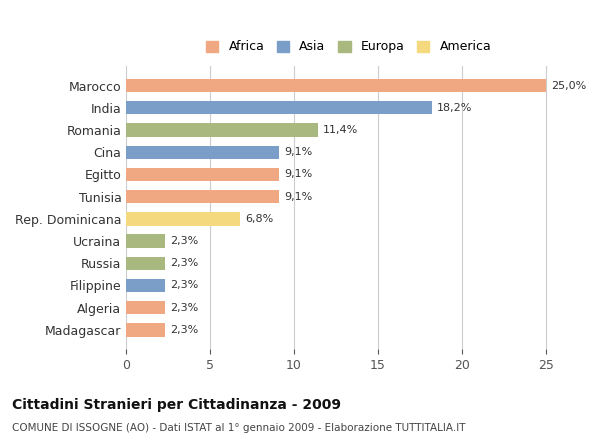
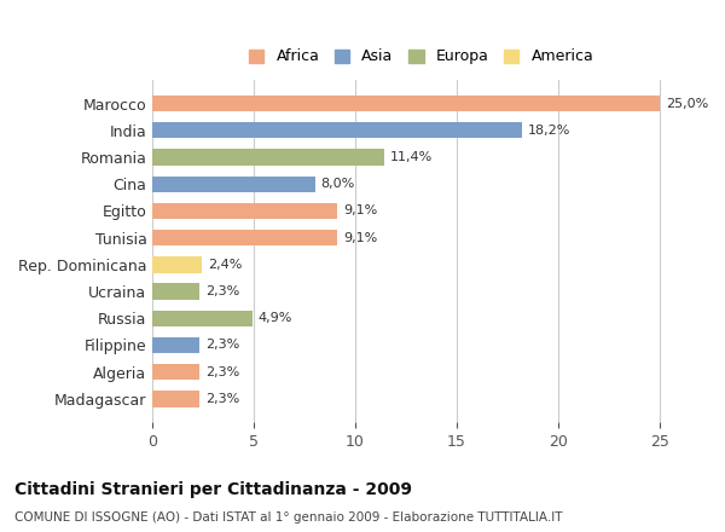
Cina: 9,1% -> 8,0%
Rep. Dominicana: 6,8% -> 2,4%
Russia: 2,3% -> 4,9%
